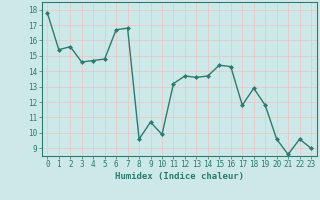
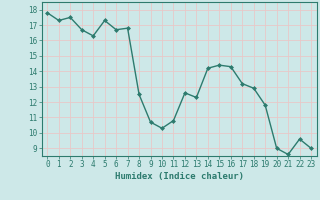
1: 15.4 -> 17.3
2: 15.6 -> 17.5
3: 14.6 -> 16.7
4: 14.7 -> 16.3
5: 14.8 -> 17.3
8: 9.6 -> 12.5
10: 9.9 -> 10.3
11: 13.2 -> 10.8
12: 13.7 -> 12.6
13: 13.6 -> 12.3
14: 13.7 -> 14.2
17: 11.8 -> 13.2
20: 9.6 -> 9.0
